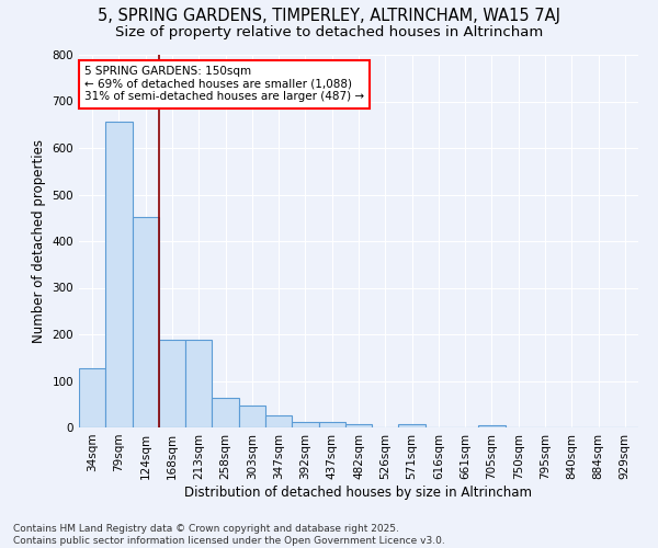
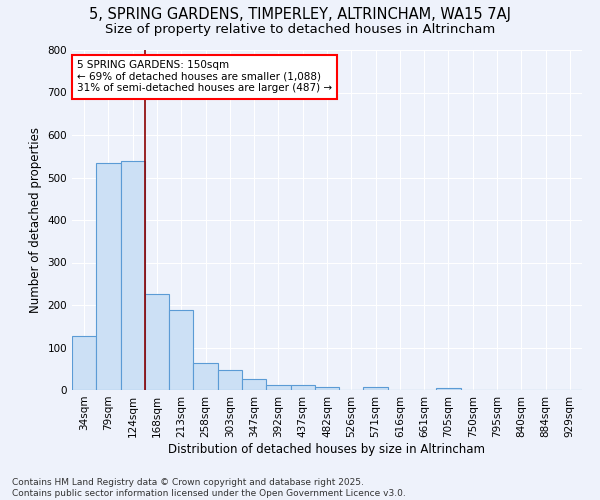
79sqm: 657 -> 535
124sqm: 452 -> 540
168sqm: 188 -> 225
